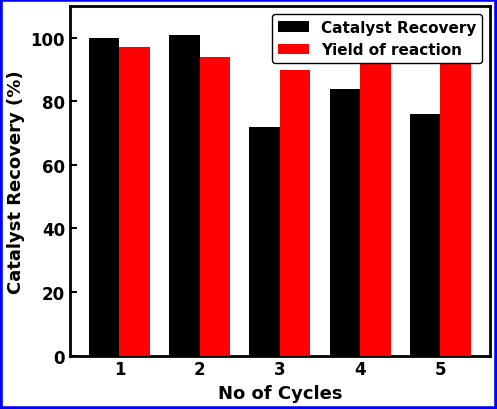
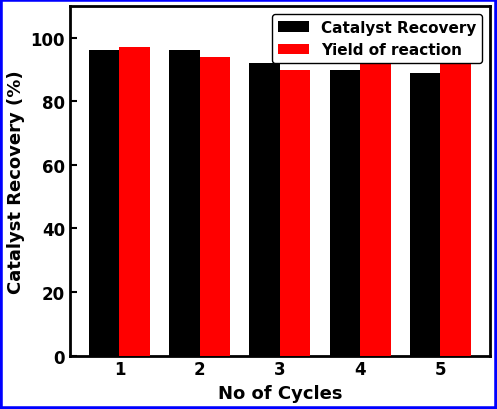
Catalyst Recovery/1: 100 -> 96
Catalyst Recovery/2: 101 -> 96
Catalyst Recovery/3: 72 -> 92
Catalyst Recovery/4: 84 -> 90
Catalyst Recovery/5: 76 -> 89
